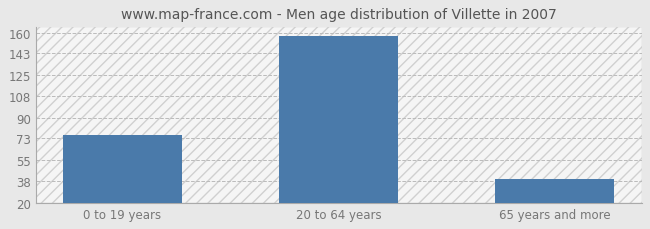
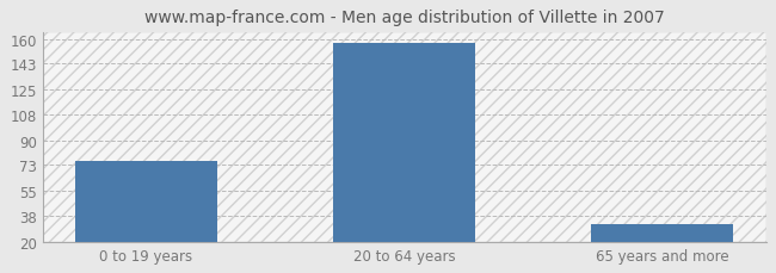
65 years and more: 40 -> 32
